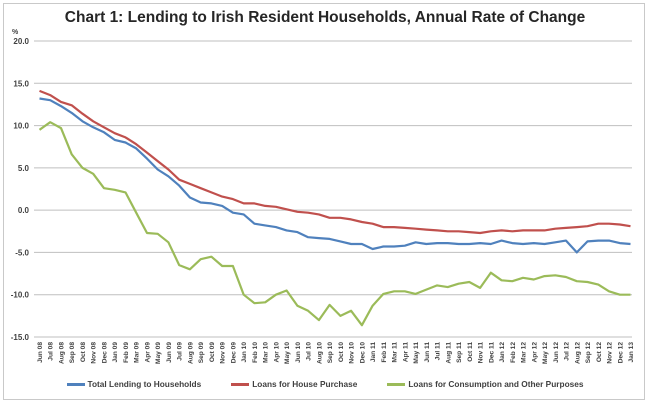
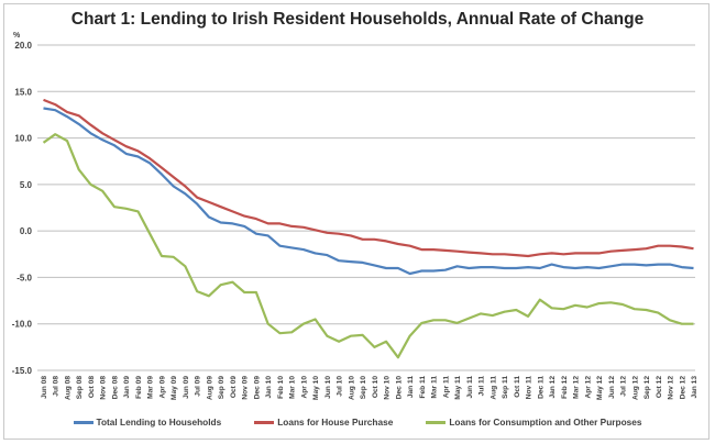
Loans for Consumption and Other Purposes/Aug 10: -13 -> -11
Total Lending to Households/Aug 12: -5 -> -4
